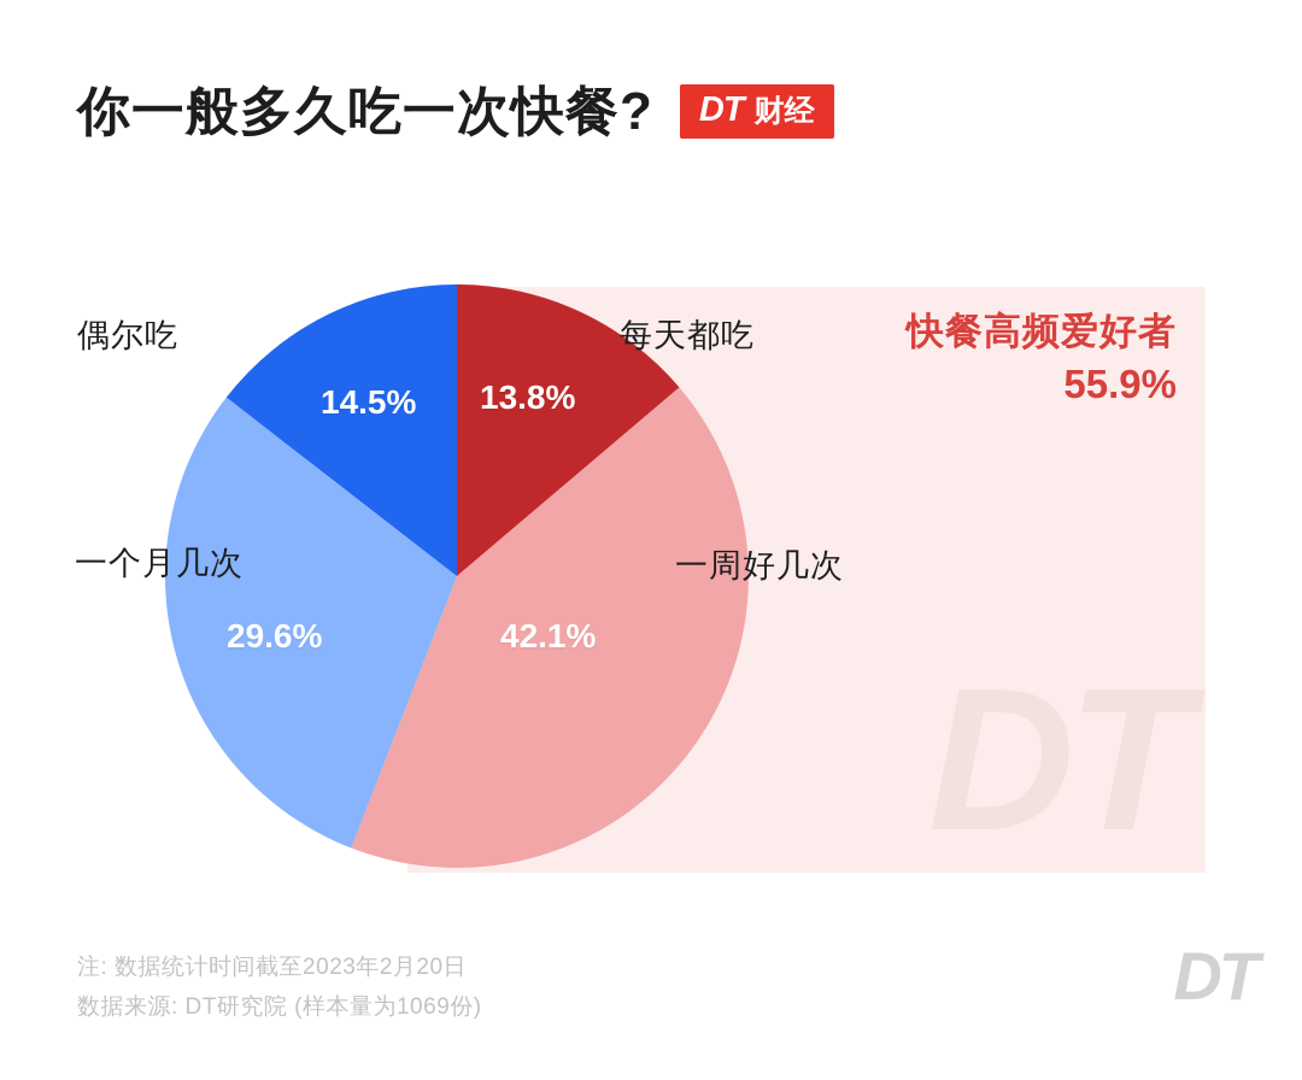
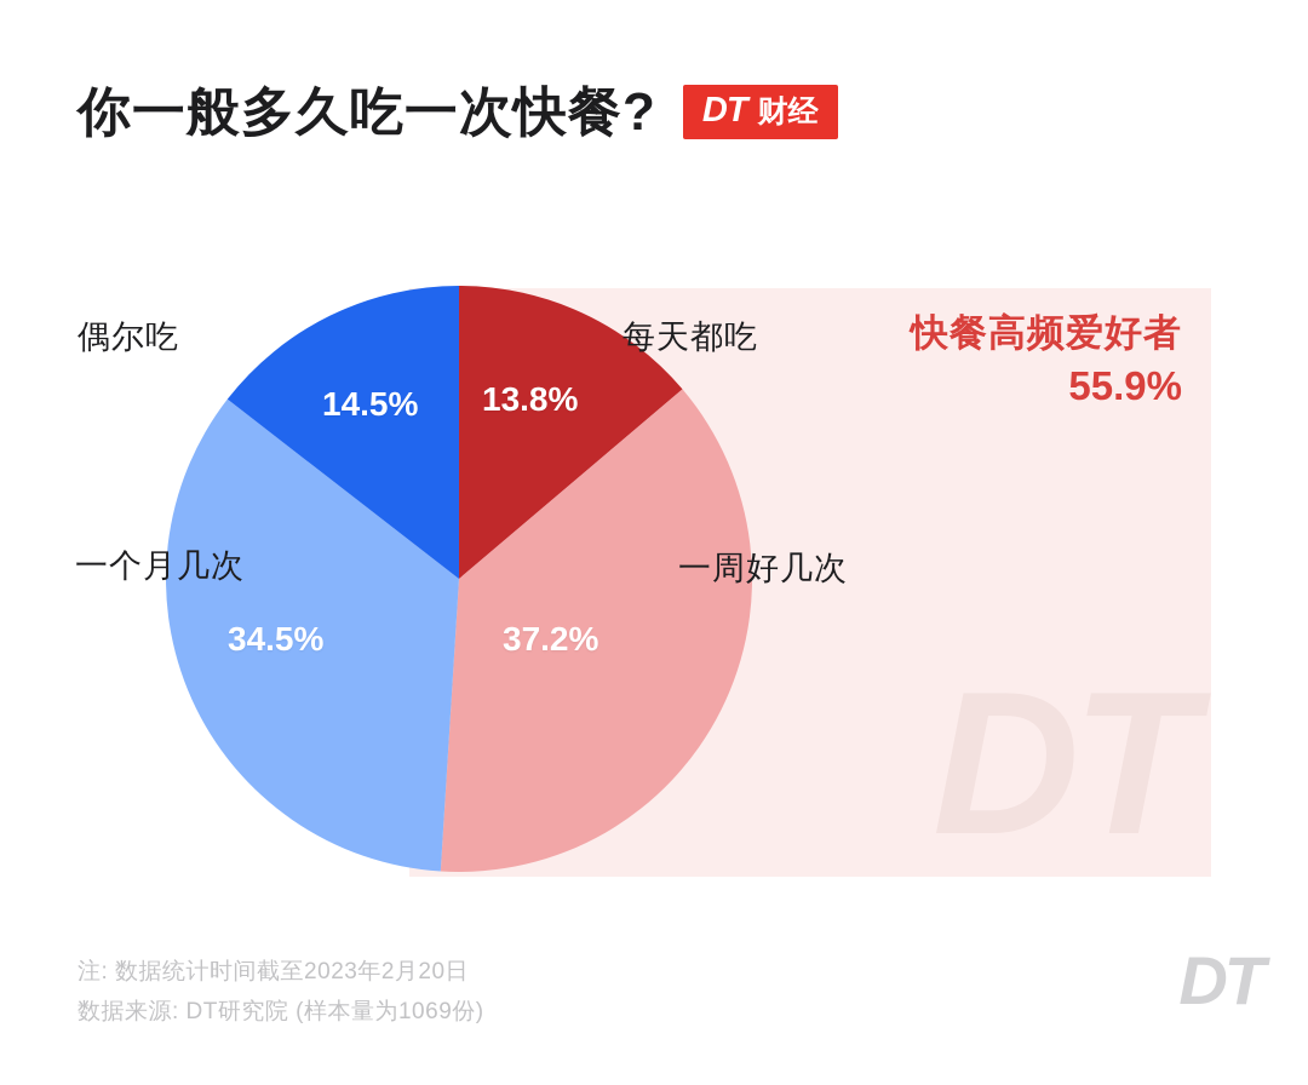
一周好几次: 42.1% -> 37.2%
一个月几次: 29.6% -> 34.5%
